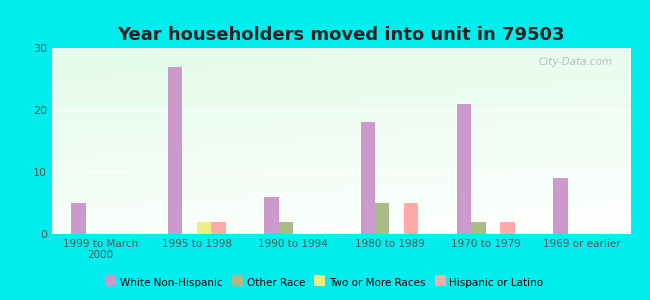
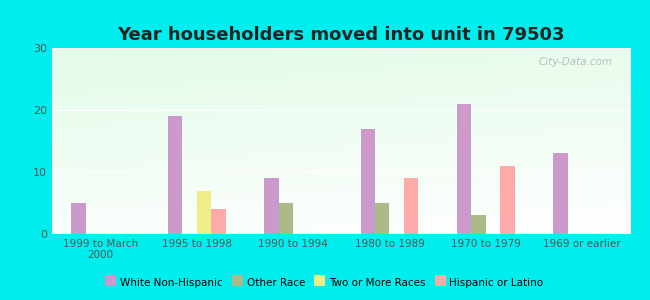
White Non-Hispanic/1995 to 1998: 27 -> 19
Two or More Races/1995 to 1998: 2 -> 7
Hispanic or Latino/1995 to 1998: 2 -> 4
White Non-Hispanic/1990 to 1994: 6 -> 9
Other Race/1990 to 1994: 2 -> 5
White Non-Hispanic/1980 to 1989: 18 -> 17
Hispanic or Latino/1980 to 1989: 5 -> 9
Other Race/1970 to 1979: 2 -> 3
Hispanic or Latino/1970 to 1979: 2 -> 11
White Non-Hispanic/1969 or earlier: 9 -> 13
